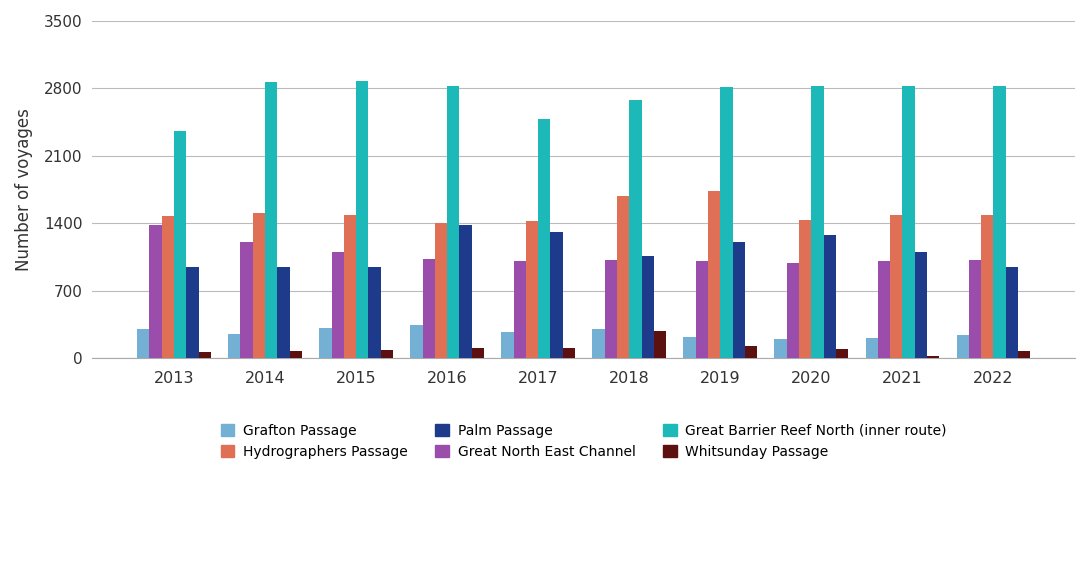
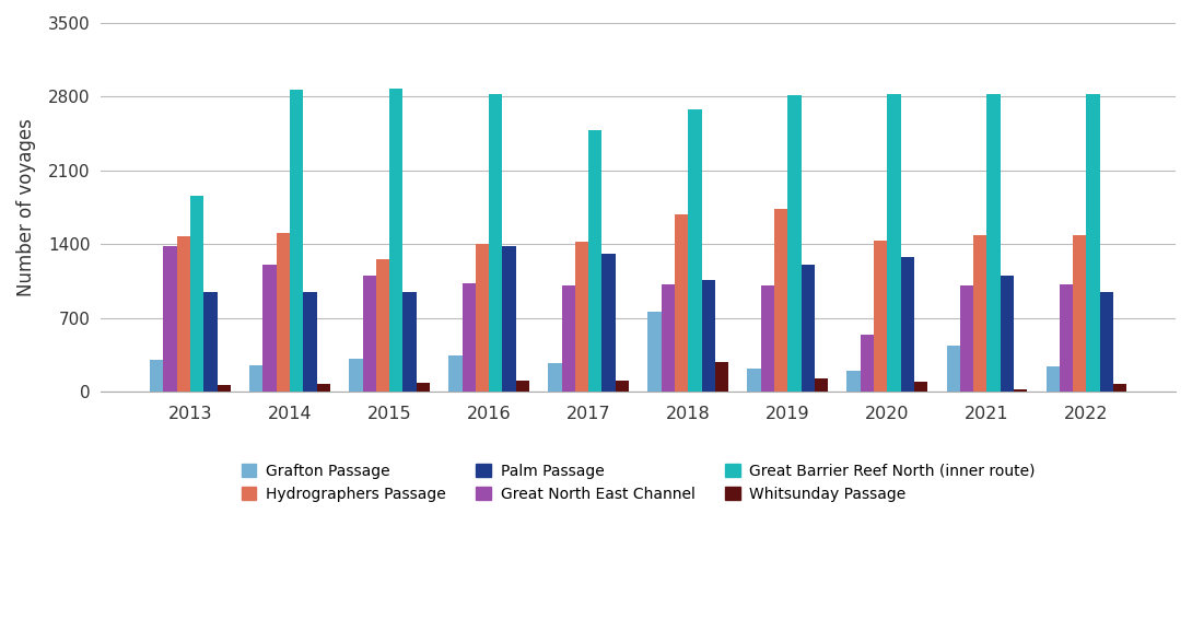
Great Barrier Reef North (inner route)/2013: 2360 -> 1860
Hydrographers Passage/2015: 1480 -> 1260
Grafton Passage/2018: 300 -> 760
Great North East Channel/2020: 990 -> 540
Grafton Passage/2021: 210 -> 440
